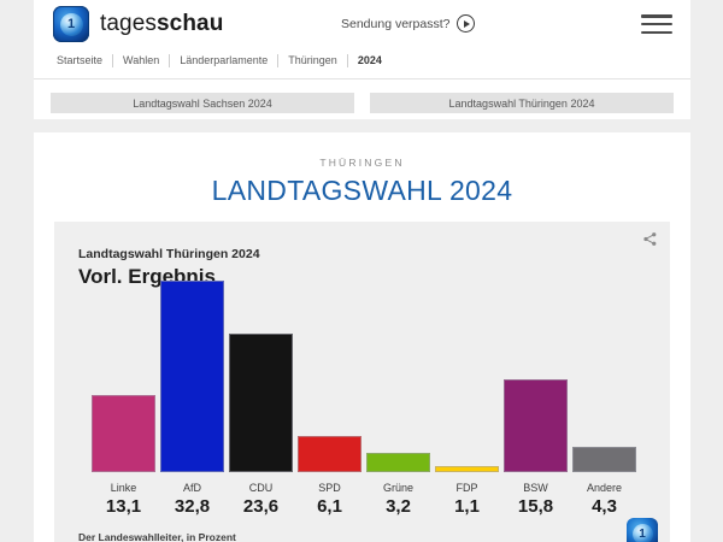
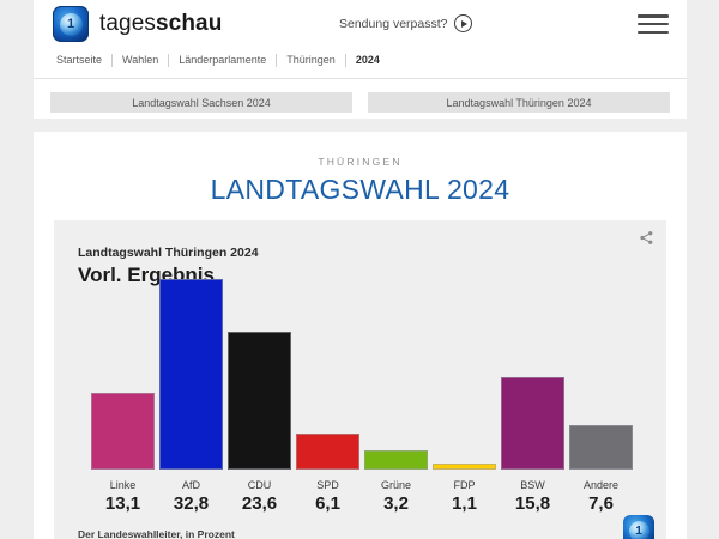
Andere: 4,3 -> 7,6
